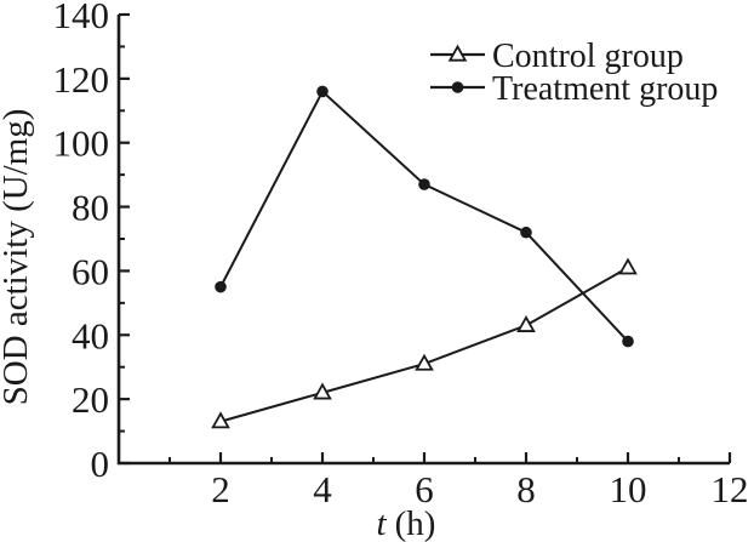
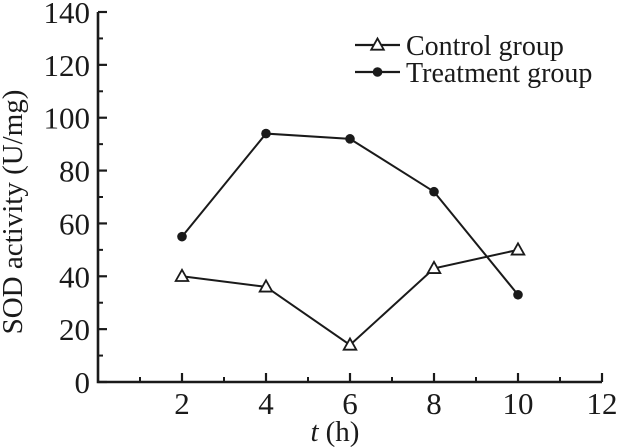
Control group/2: 13 -> 40
Control group/4: 22 -> 36
Treatment group/4: 116 -> 94
Control group/6: 31 -> 14
Treatment group/6: 87 -> 92
Control group/10: 61 -> 50
Treatment group/10: 38 -> 33
